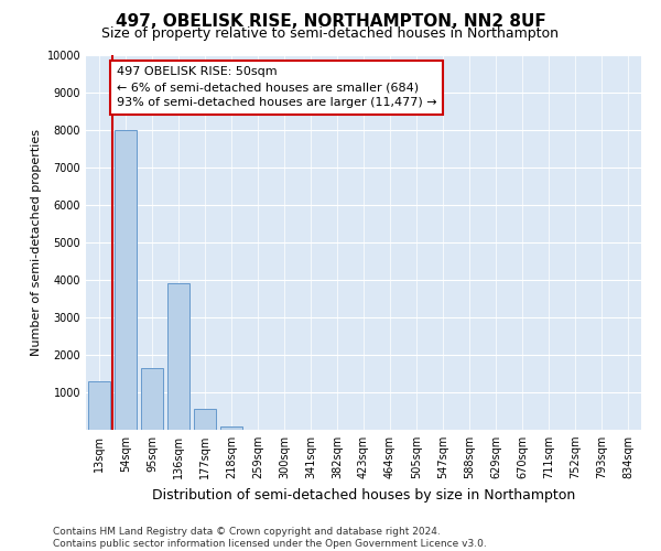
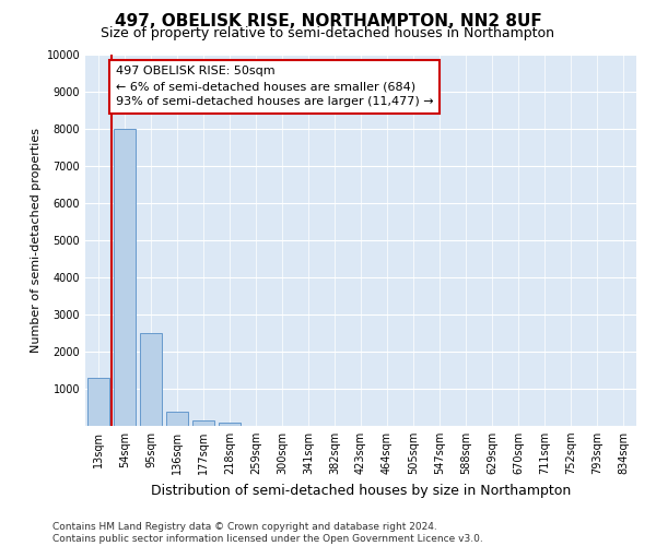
95sqm: 1650 -> 2500
136sqm: 3900 -> 380
177sqm: 550 -> 150
